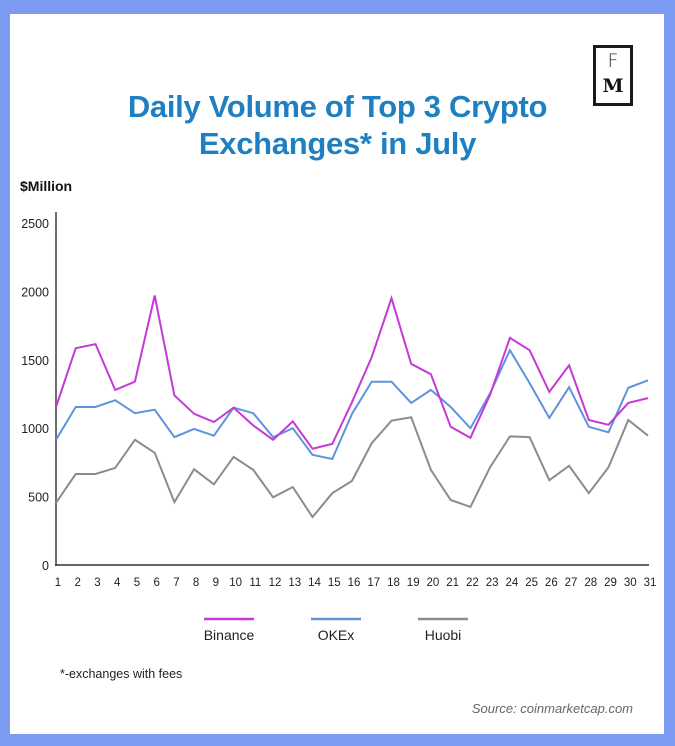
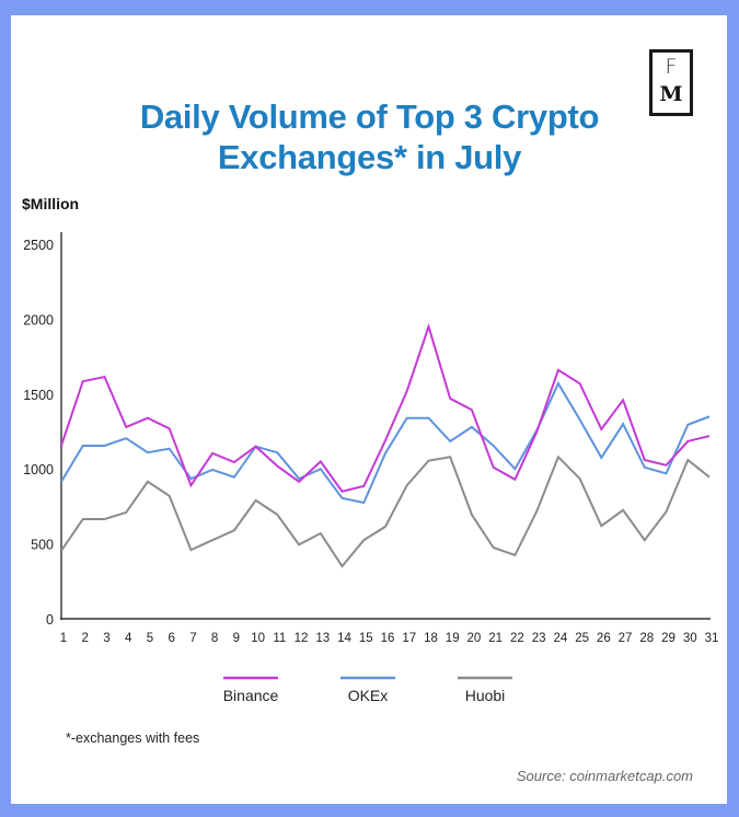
Binance/6: 1970 -> 1270
Binance/7: 1240 -> 890
Huobi/8: 700 -> 520
Huobi/24: 940 -> 1080
